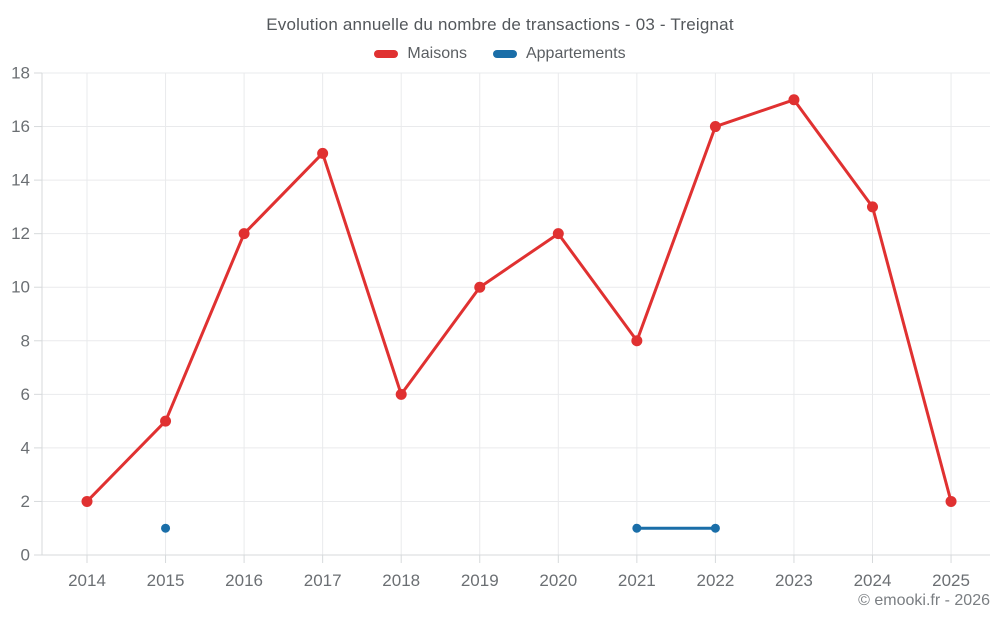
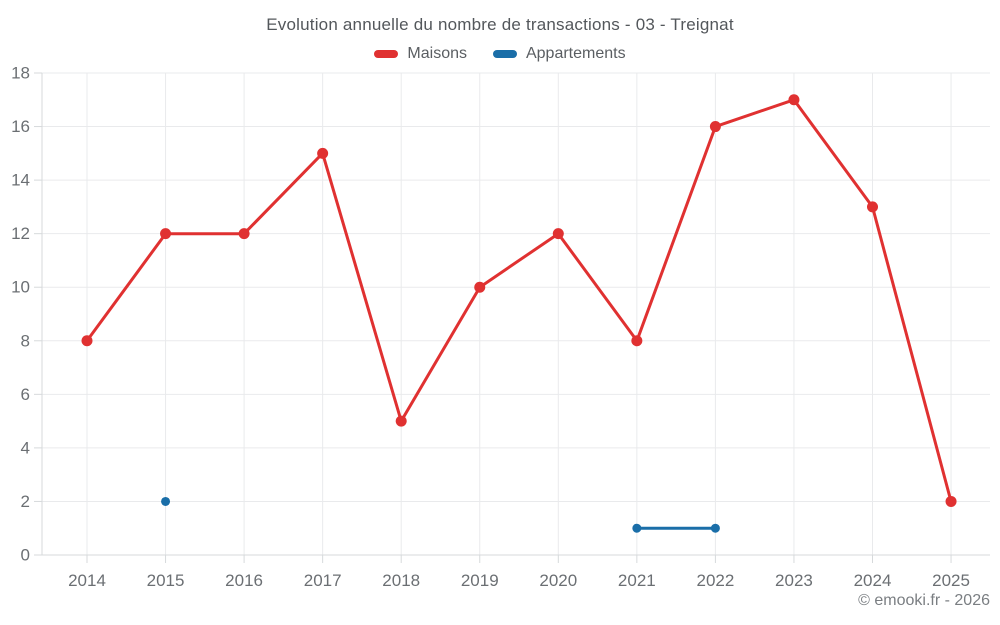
Maisons/2014: 2 -> 8
Maisons/2015: 5 -> 12
Appartements/2015: 1 -> 2
Maisons/2018: 6 -> 5
